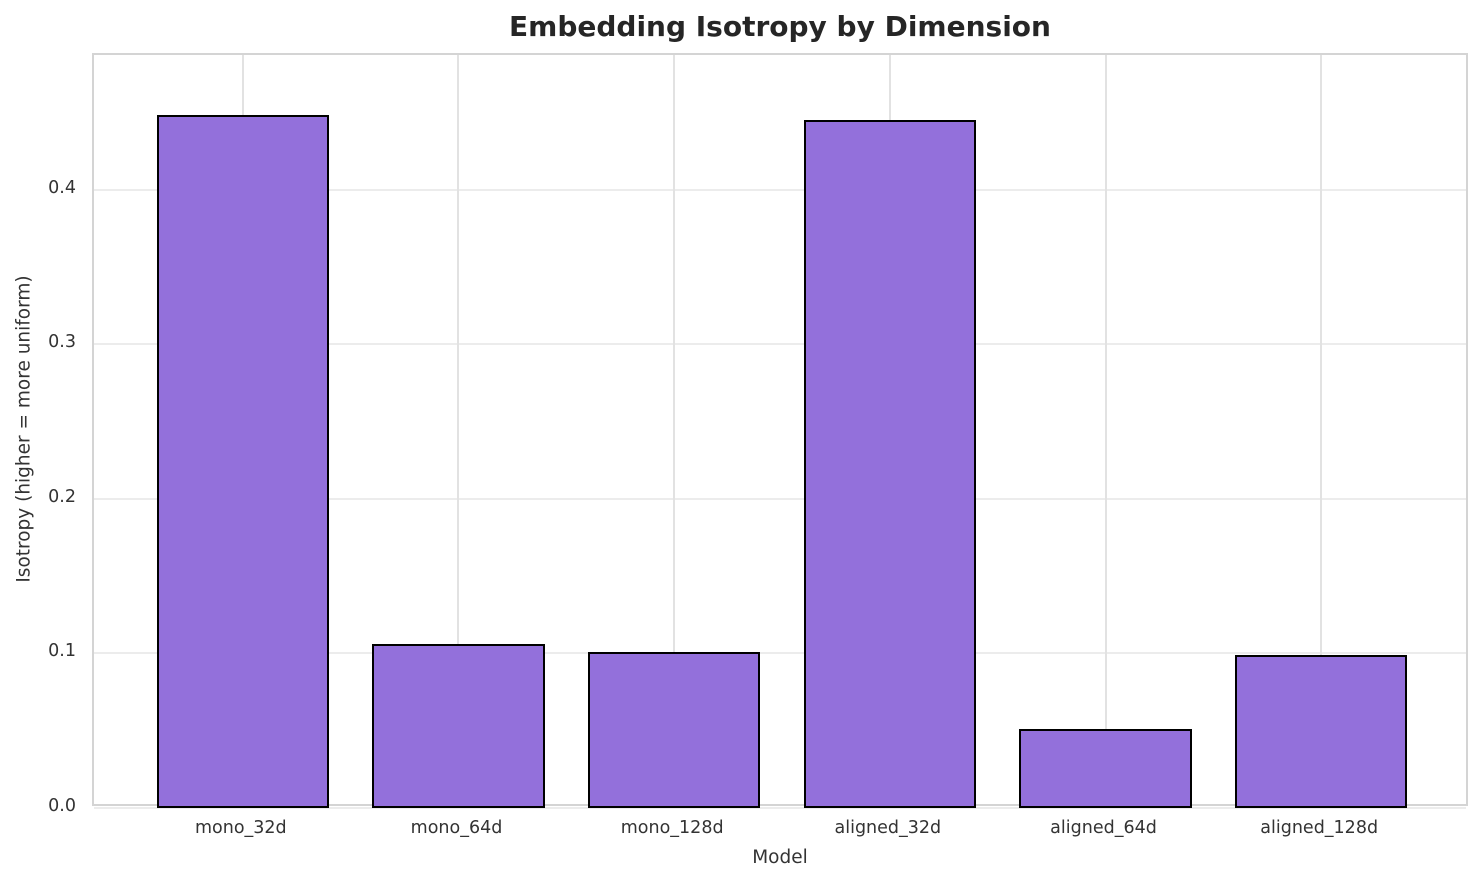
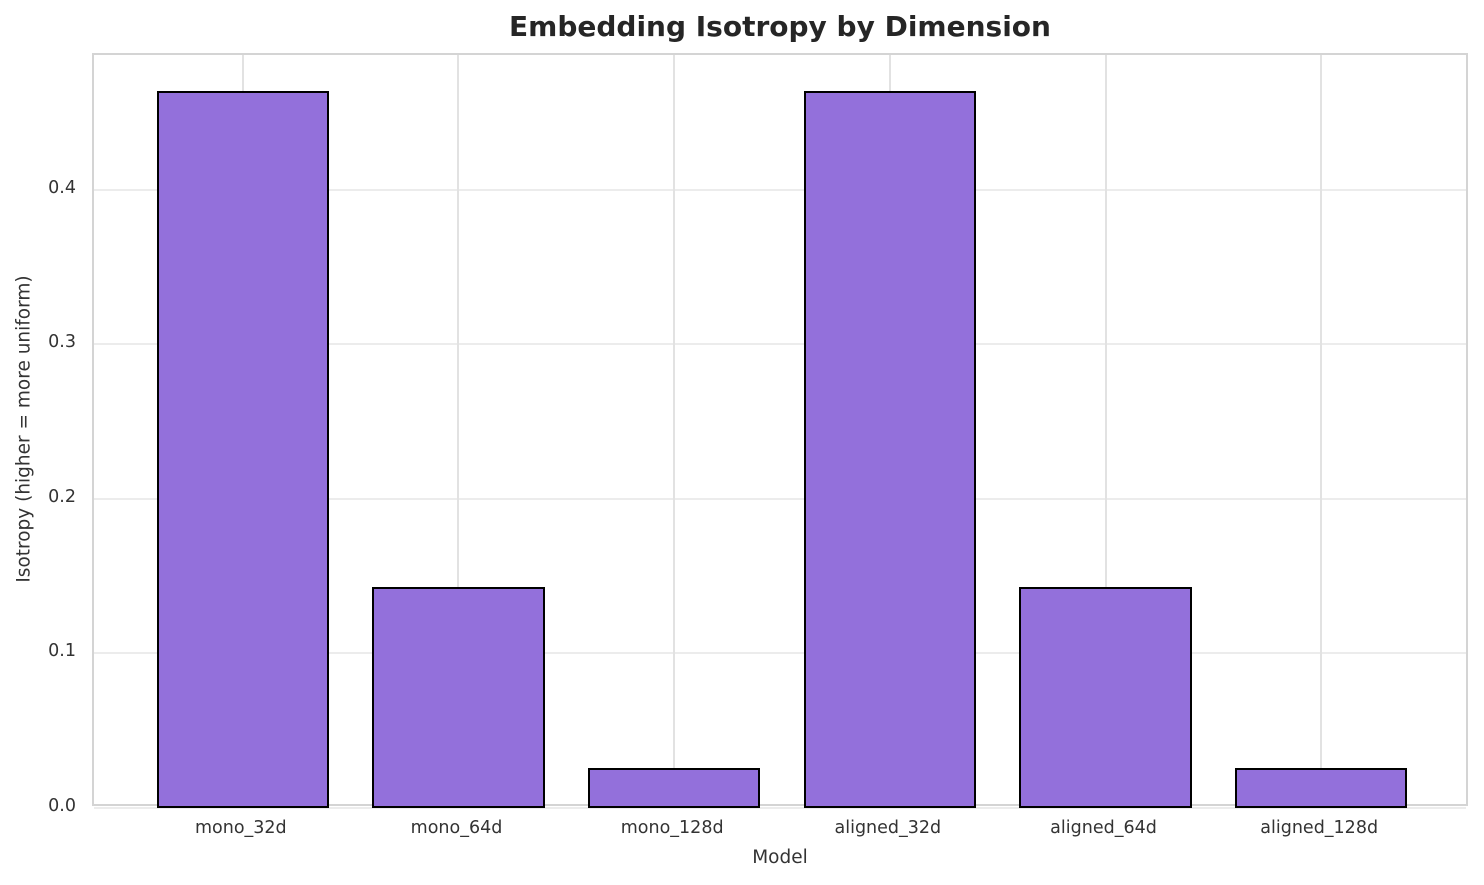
mono_32d: 0.448 -> 0.464
mono_64d: 0.106 -> 0.143
mono_128d: 0.101 -> 0.026
aligned_32d: 0.445 -> 0.464
aligned_64d: 0.051 -> 0.143
aligned_128d: 0.099 -> 0.026
